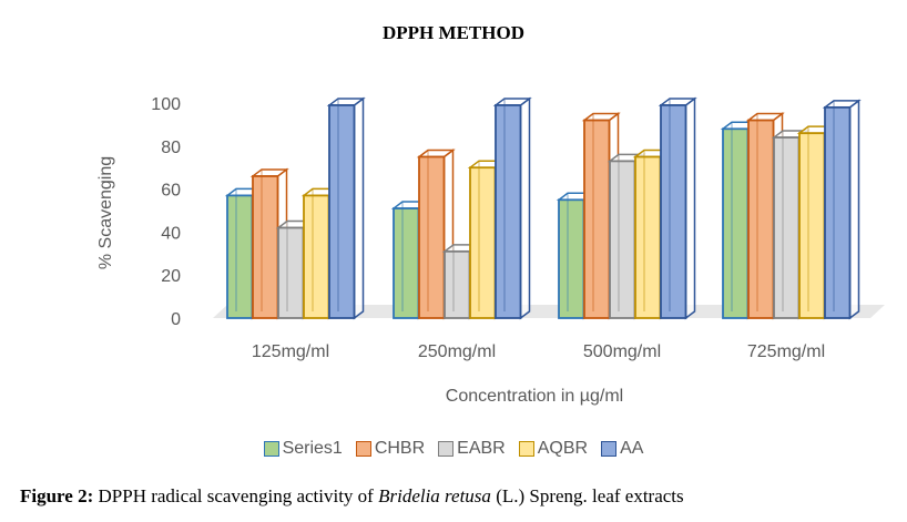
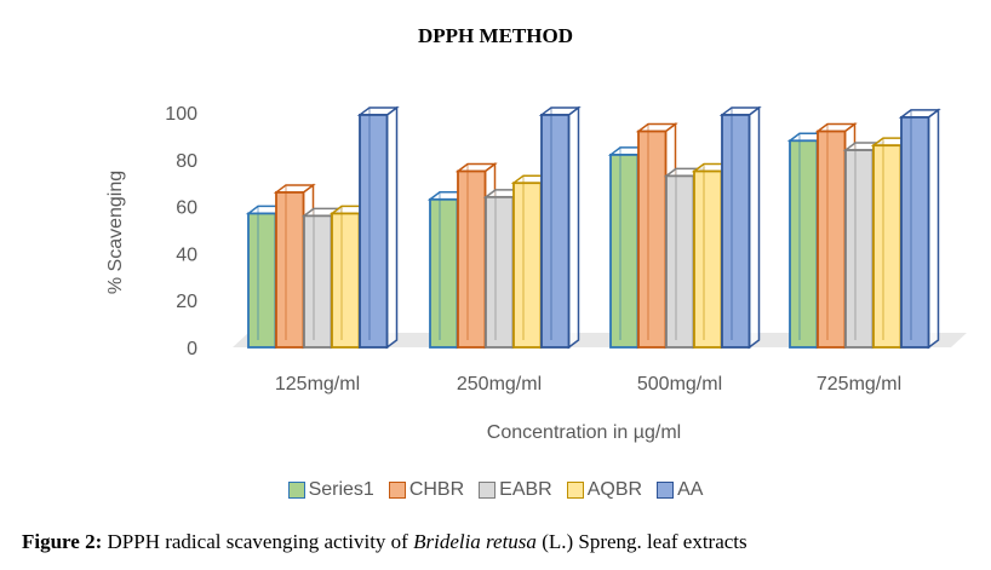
EABR/125mg/ml: 42 -> 56
Series1/250mg/ml: 51 -> 63
EABR/250mg/ml: 31 -> 64
Series1/500mg/ml: 55 -> 82
